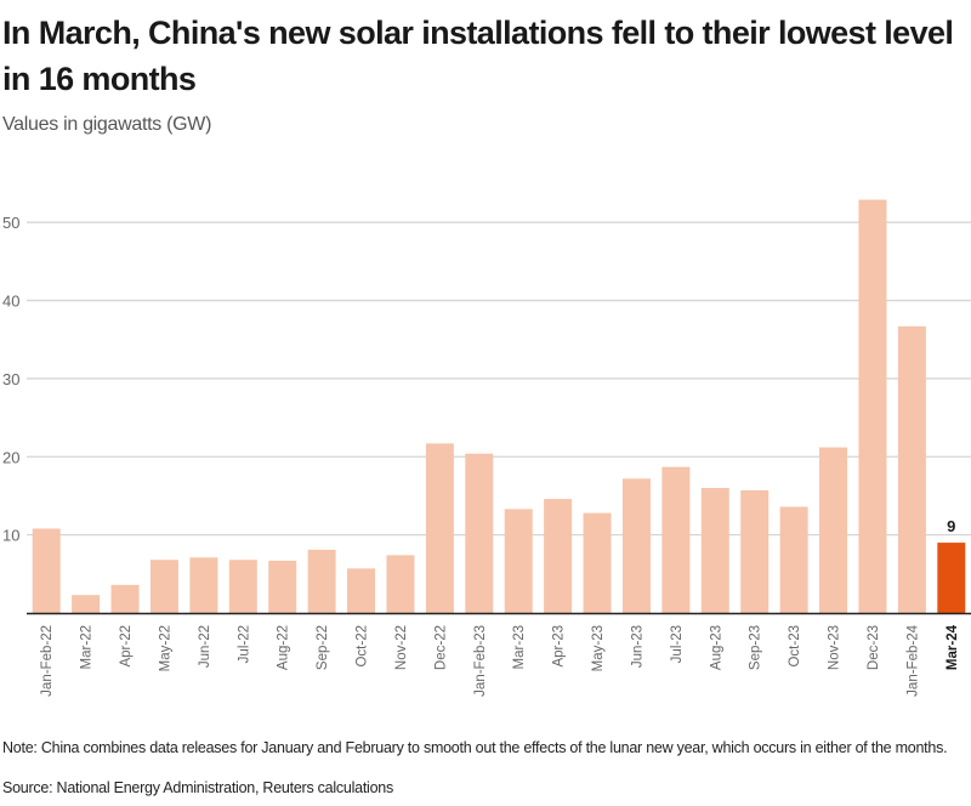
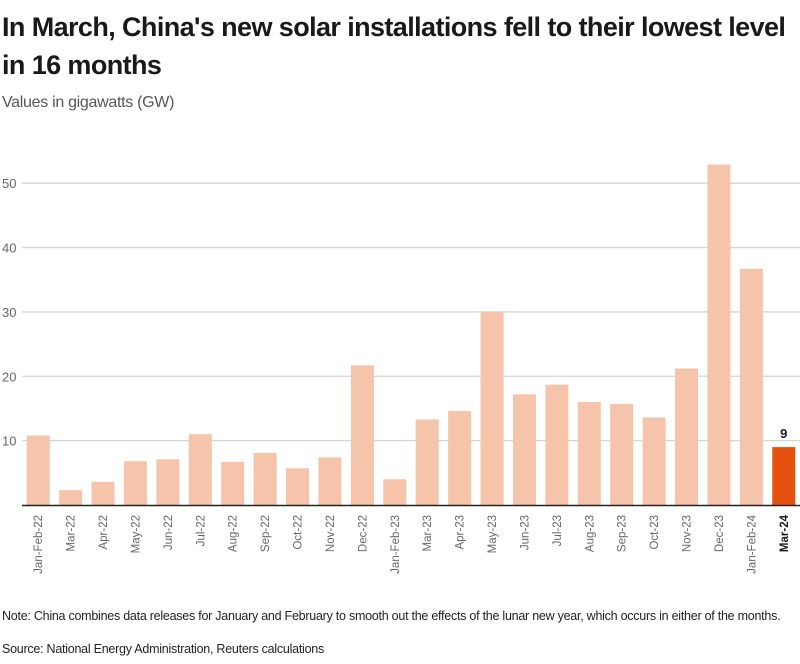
Jul-22: 7 -> 11
Jan-Feb-23: 20 -> 4
May-23: 13 -> 30
